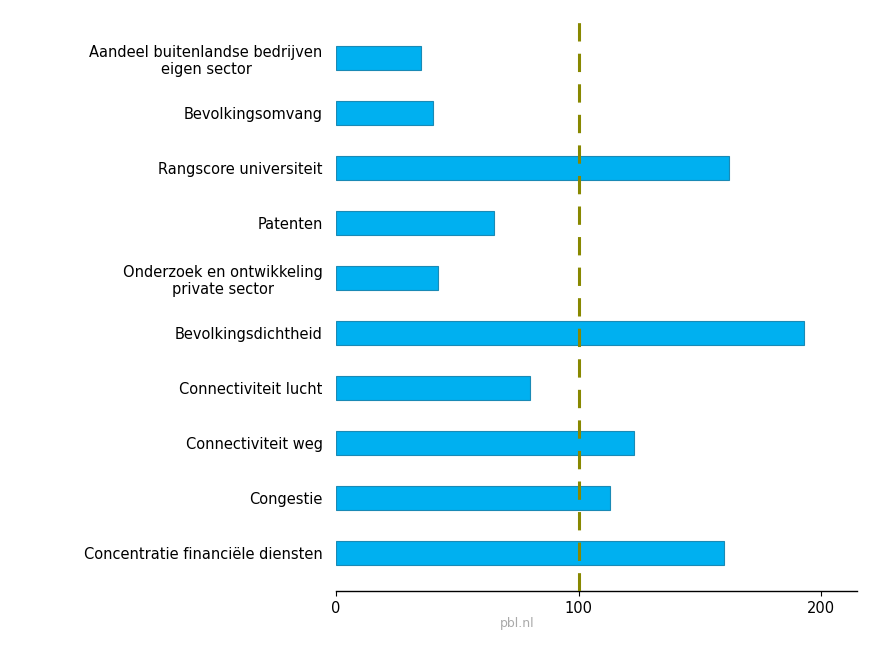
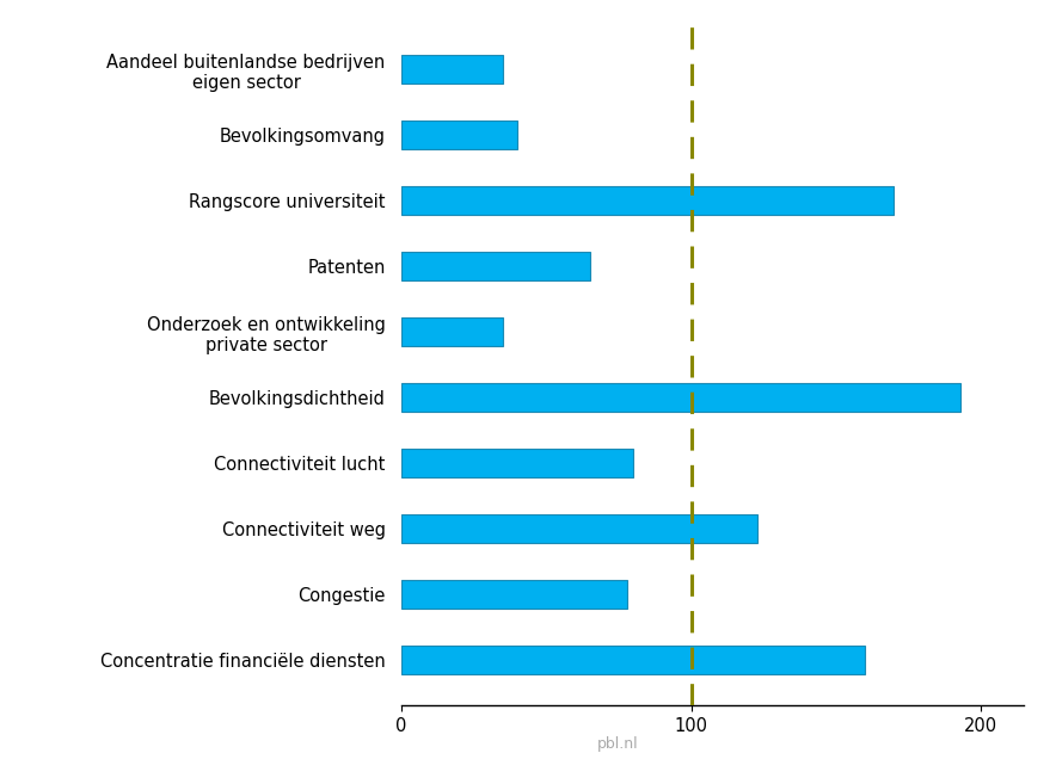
Rangscore universiteit: 162 -> 170
Onderzoek en ontwikkeling private sector: 42 -> 35
Congestie: 113 -> 78
